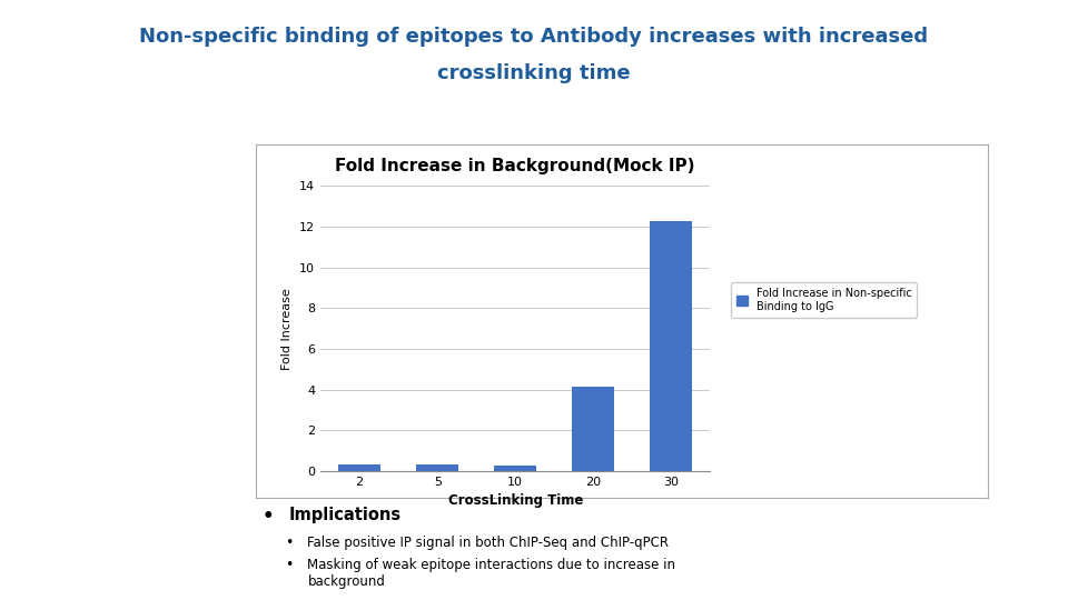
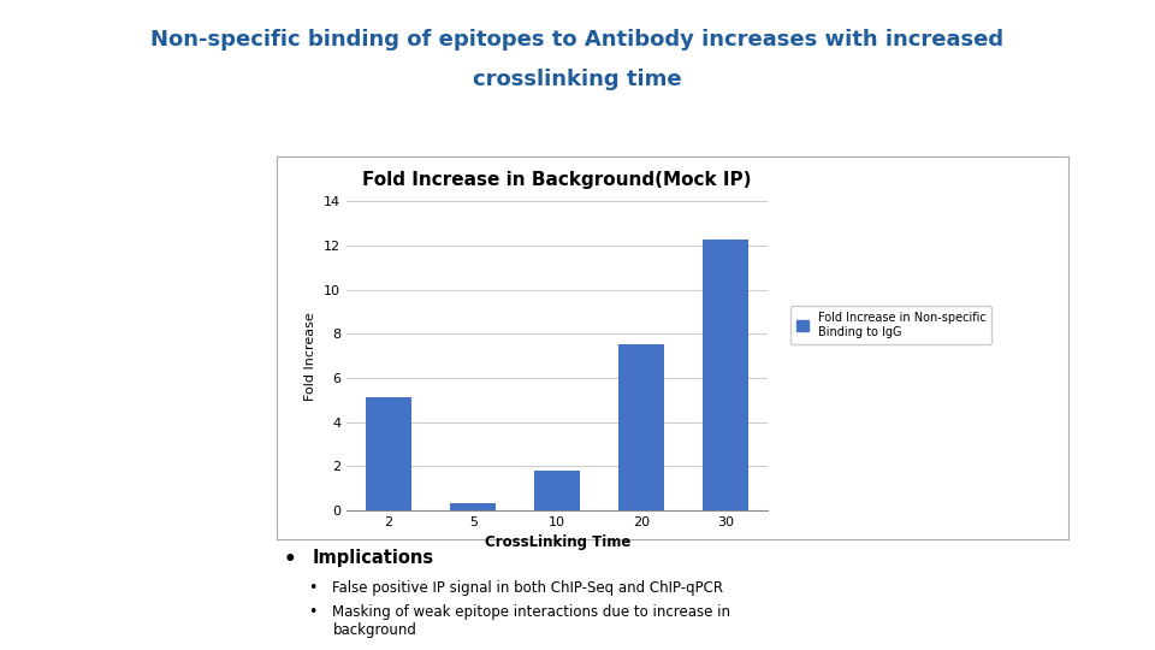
2: 0.3 -> 5.1
10: 0.2 -> 1.8
20: 4.2 -> 7.5
